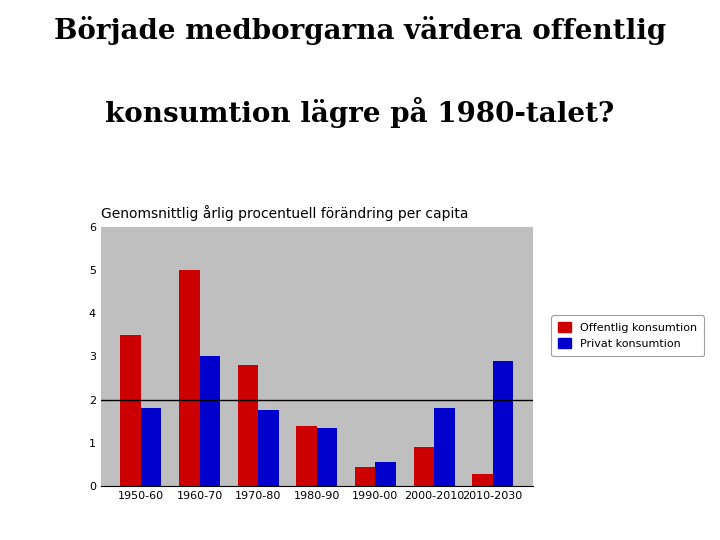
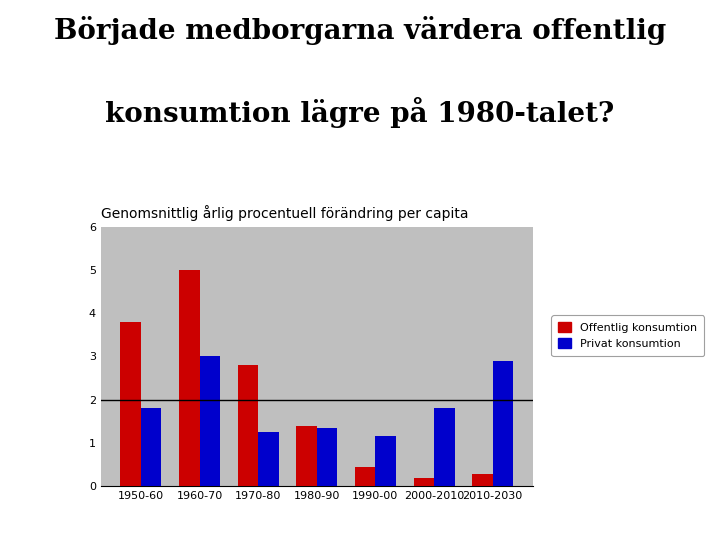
Offentlig konsumtion/1950-60: 3.50 -> 3.80
Privat konsumtion/1970-80: 1.75 -> 1.25
Privat konsumtion/1990-00: 0.55 -> 1.15
Offentlig konsumtion/2000-2010: 0.90 -> 0.18
